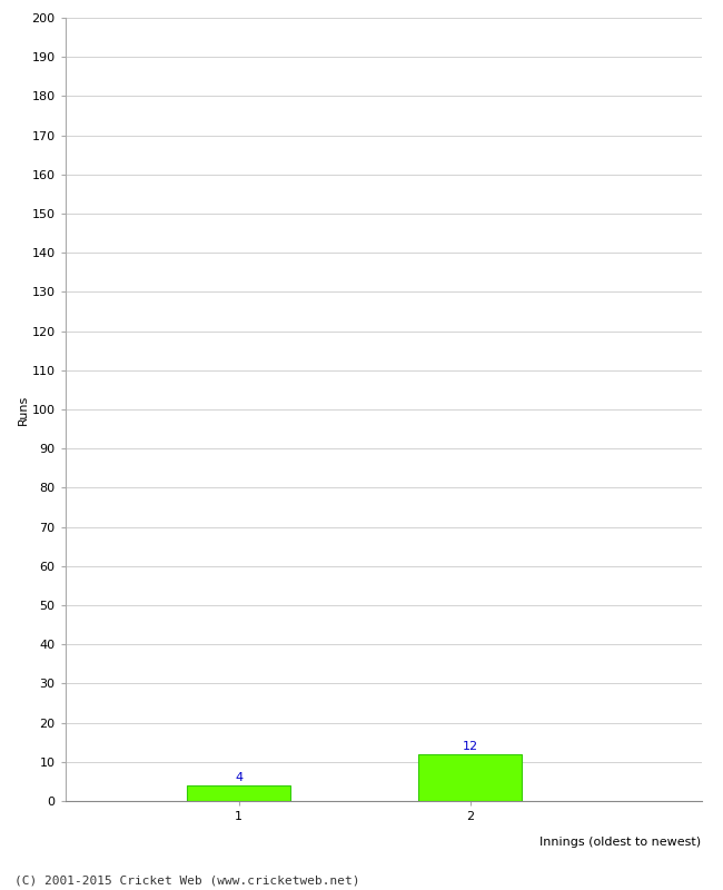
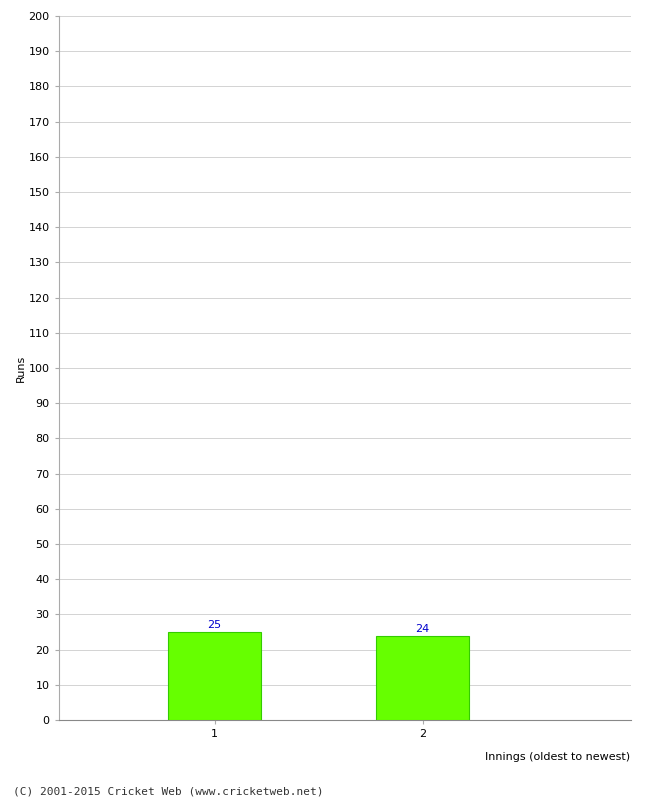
1: 4 -> 25
2: 12 -> 24
